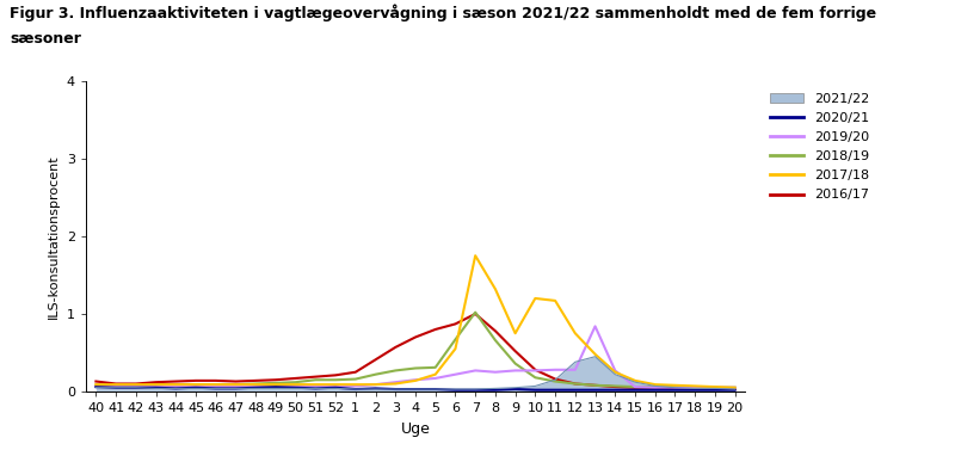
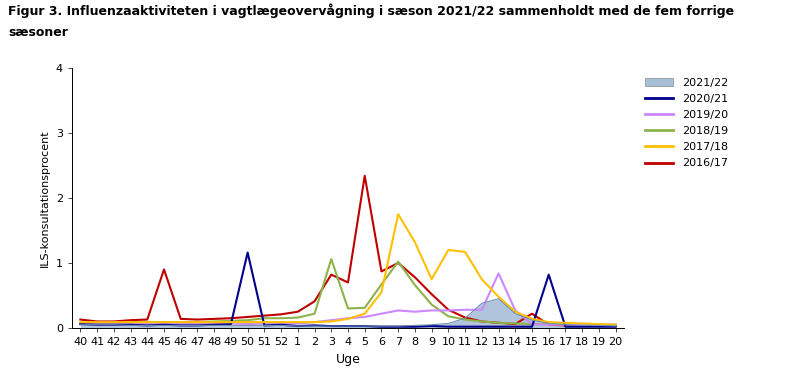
2016/17/45: 0.14 -> 0.90
2020/21/50: 0.05 -> 1.16
2018/19/3: 0.27 -> 1.06
2016/17/3: 0.57 -> 0.82
2016/17/5: 0.80 -> 2.34
2016/17/15: 0.05 -> 0.22
2020/21/16: 0.02 -> 0.82
